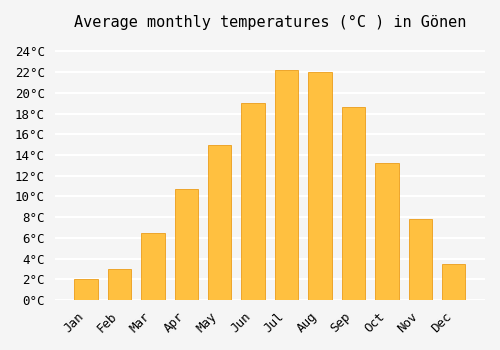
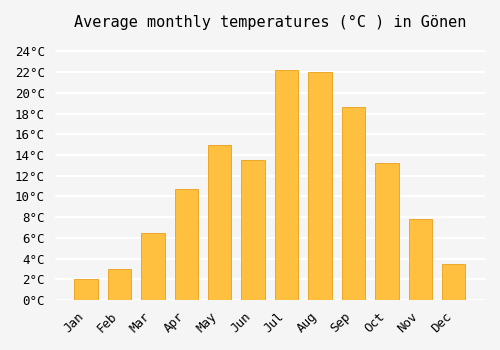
Jun: 19.0°C -> 13.5°C
